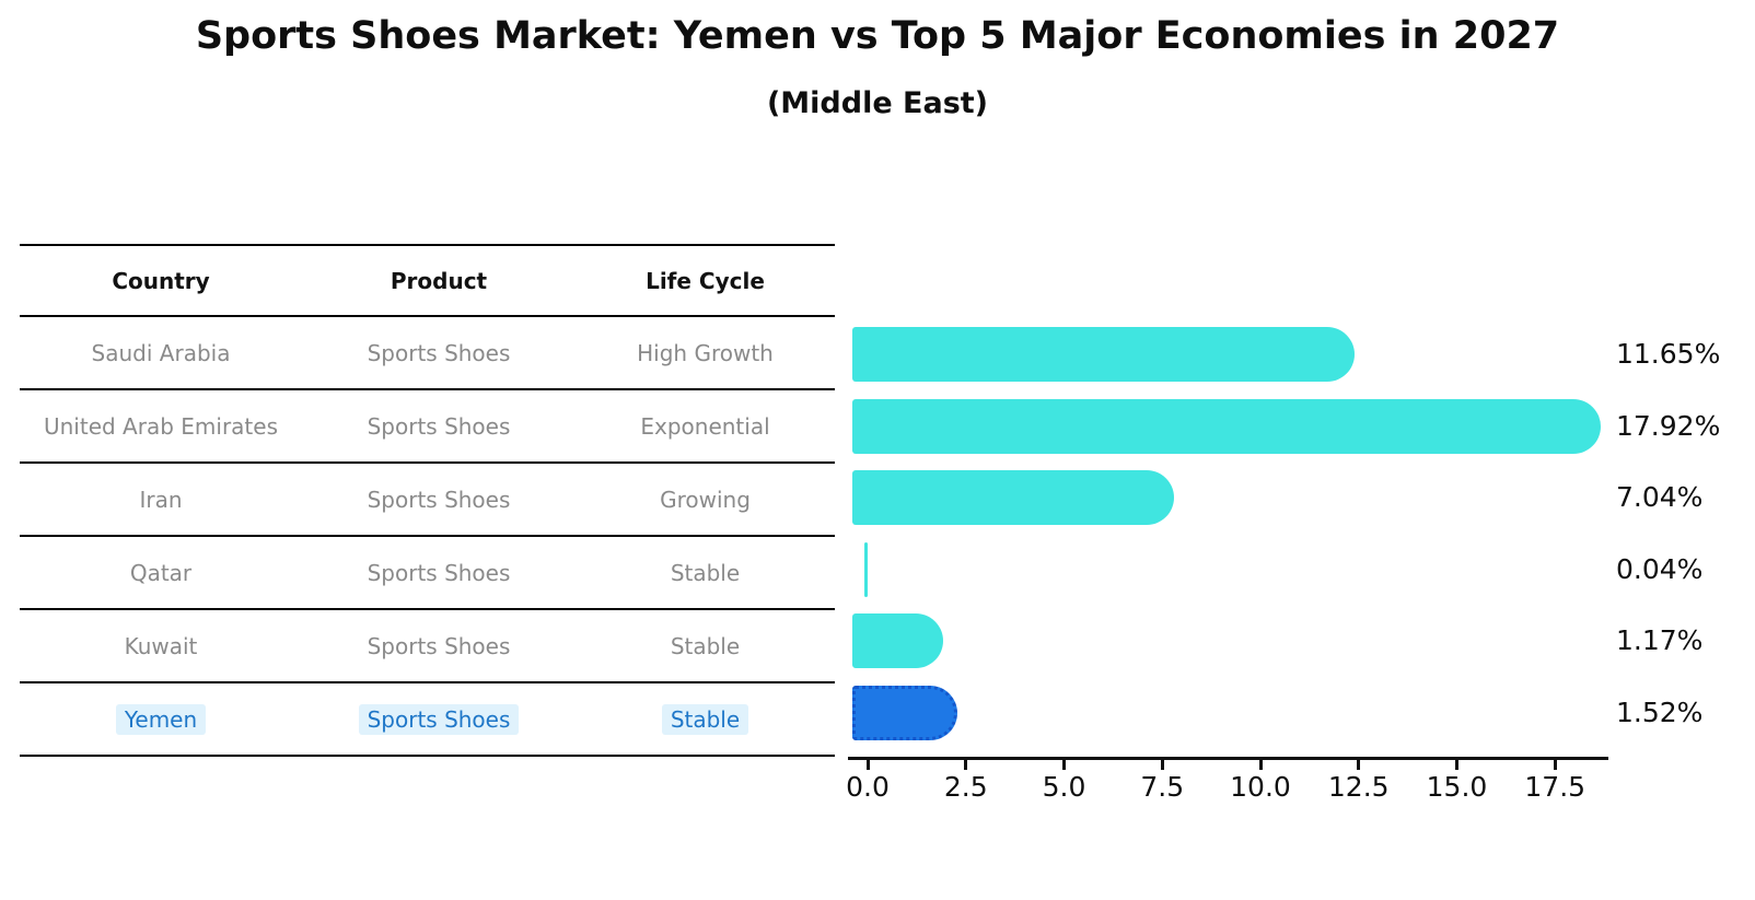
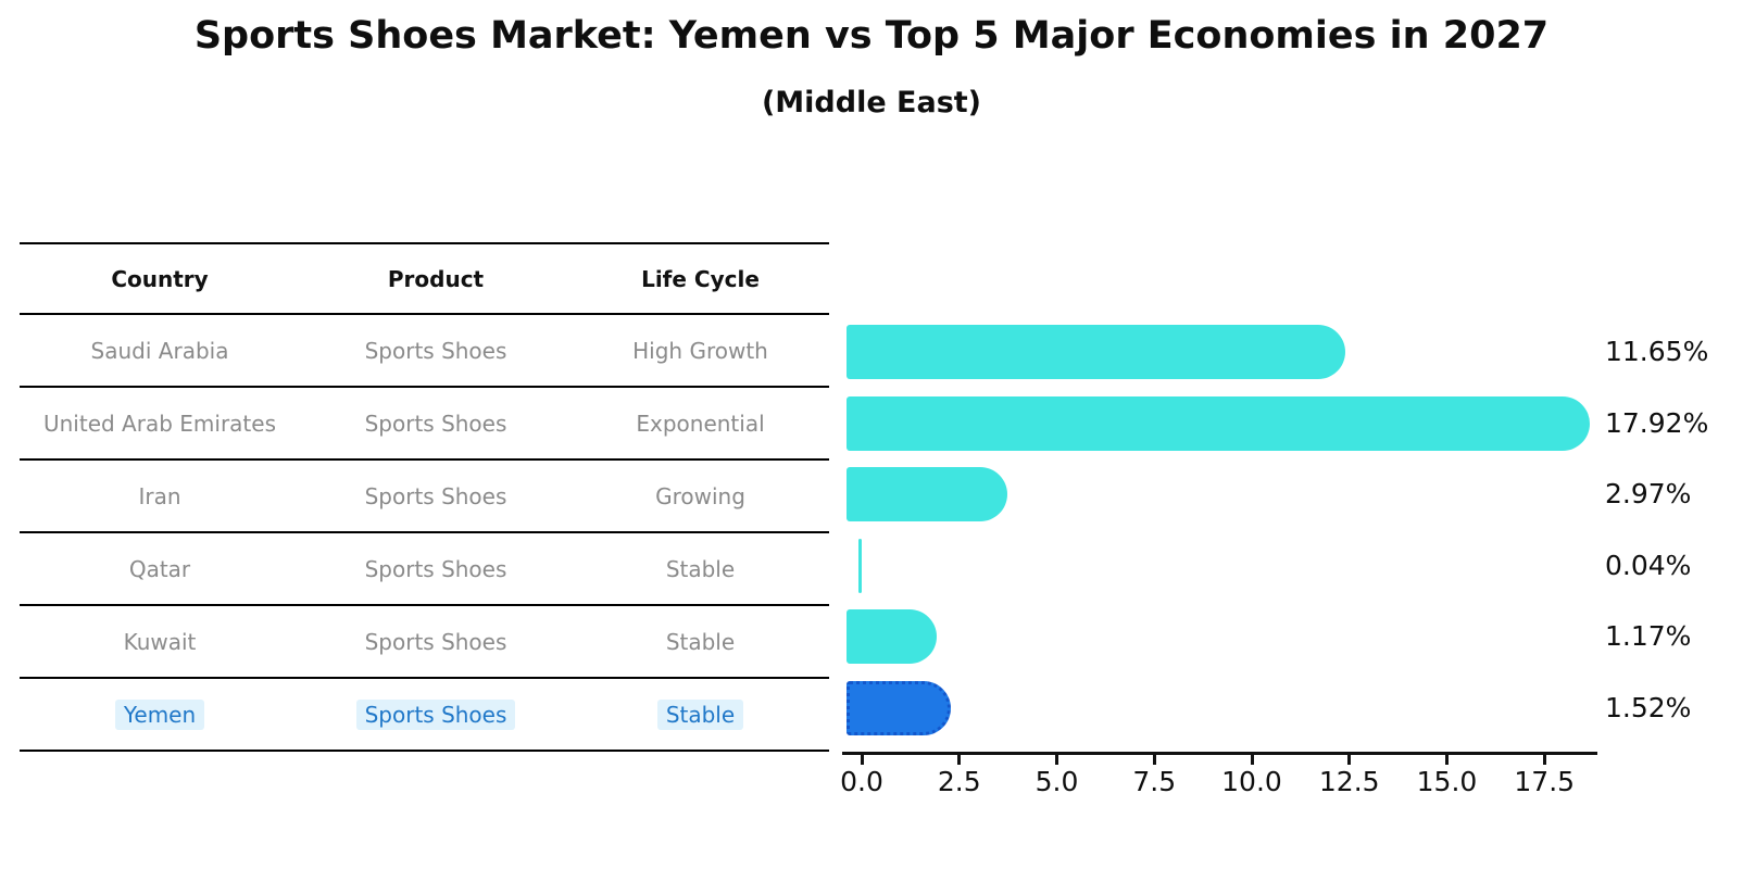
Iran: 7.04% -> 2.97%
